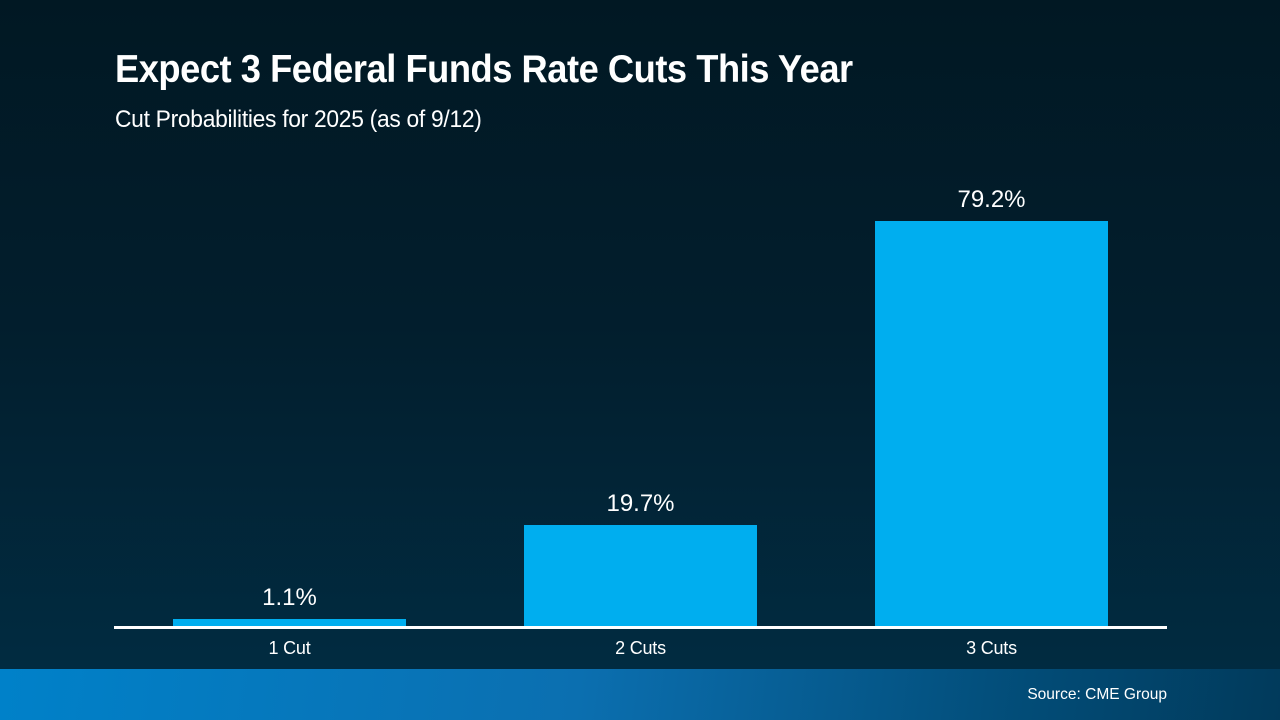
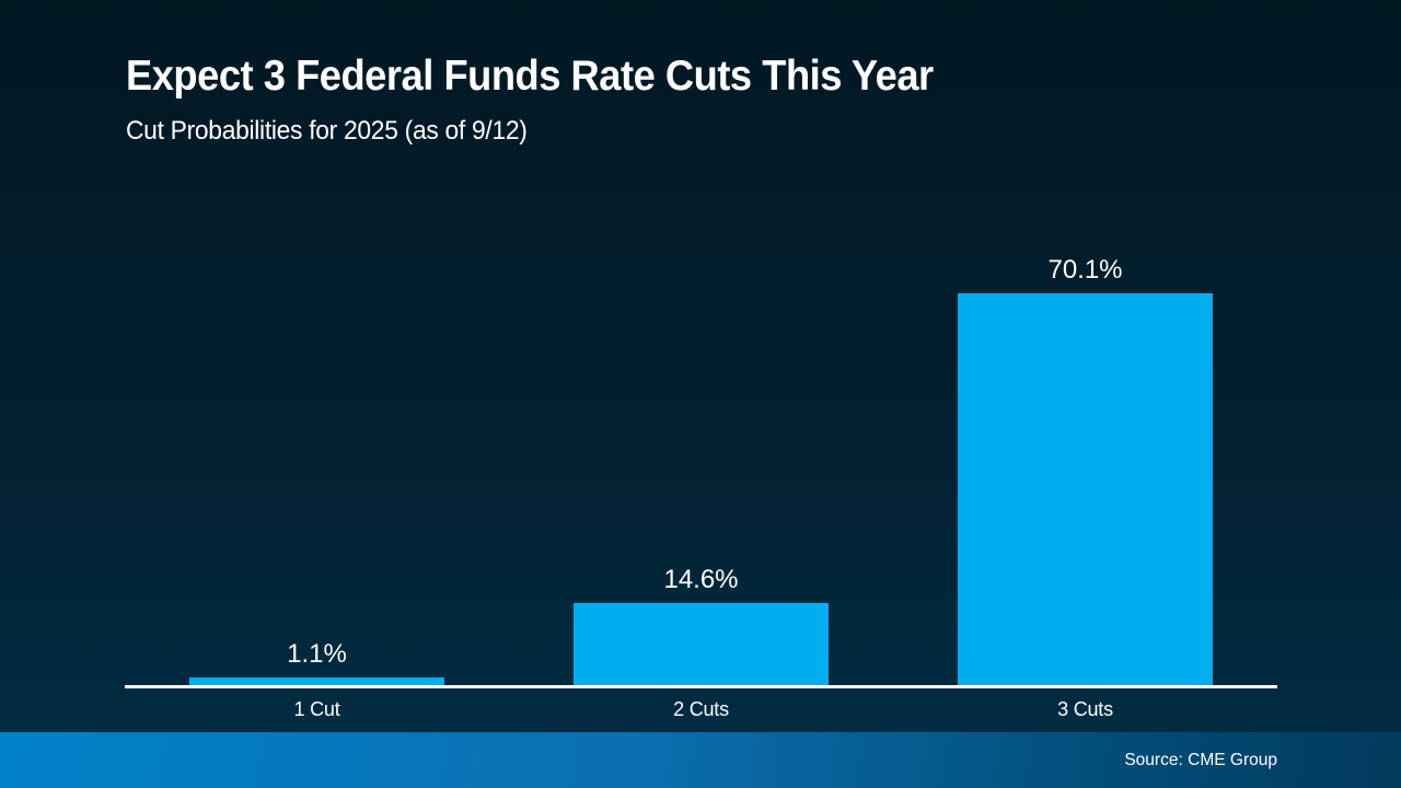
2 Cuts: 19.7% -> 14.6%
3 Cuts: 79.2% -> 70.1%
